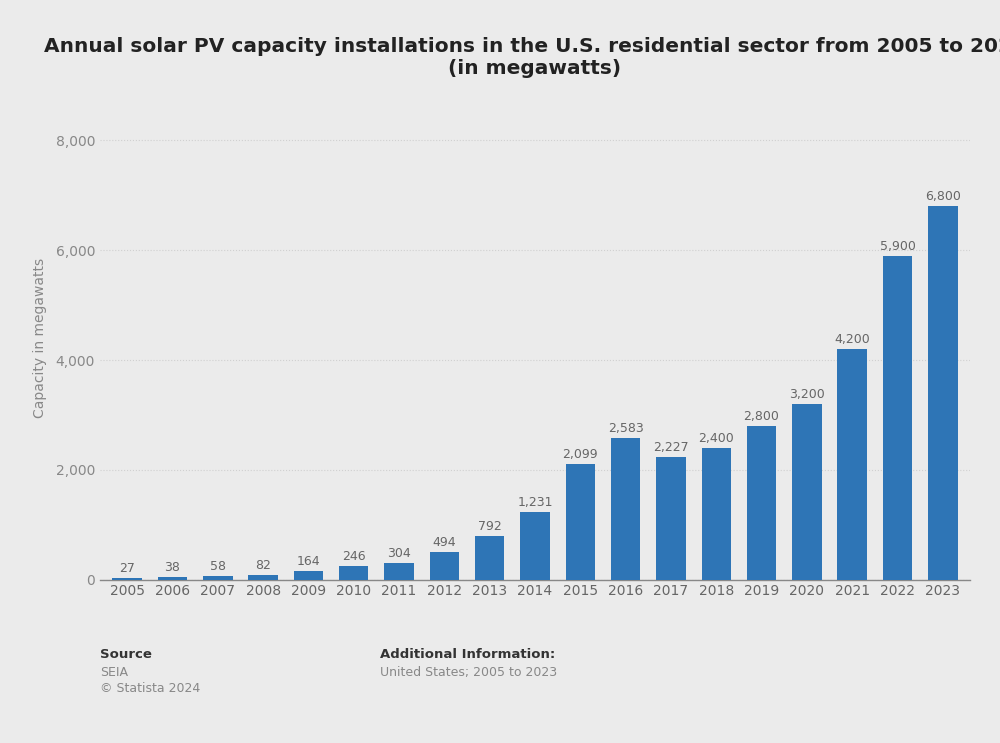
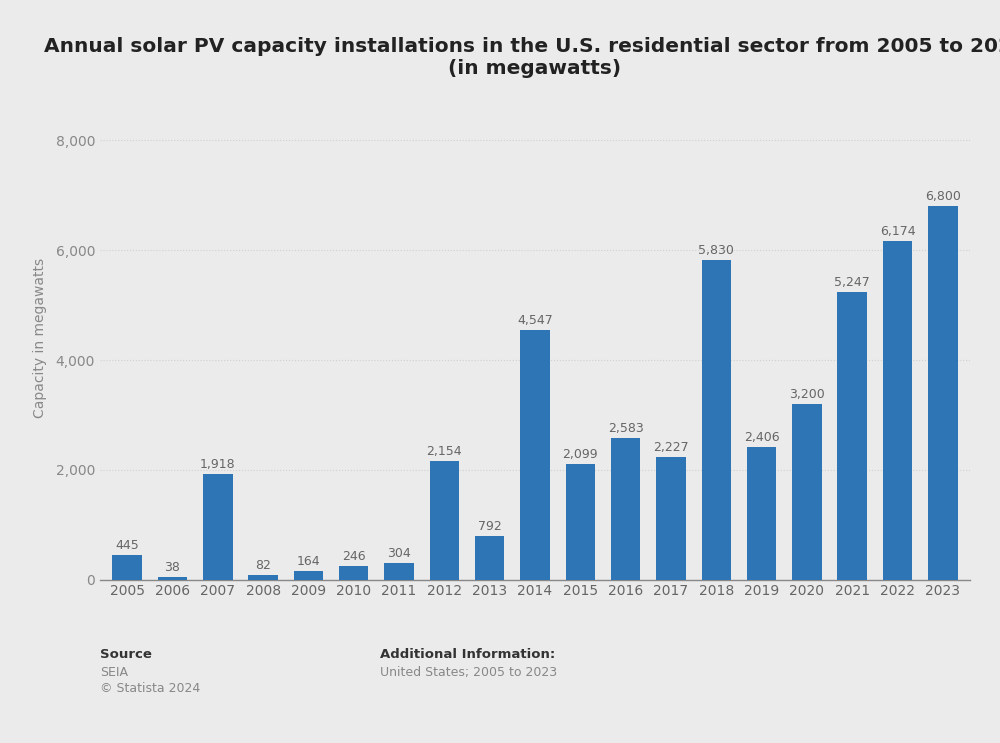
2005: 27 -> 445
2007: 58 -> 1,918
2012: 494 -> 2,154
2014: 1,231 -> 4,547
2018: 2,400 -> 5,830
2019: 2,800 -> 2,406
2021: 4,200 -> 5,247
2022: 5,900 -> 6,174
